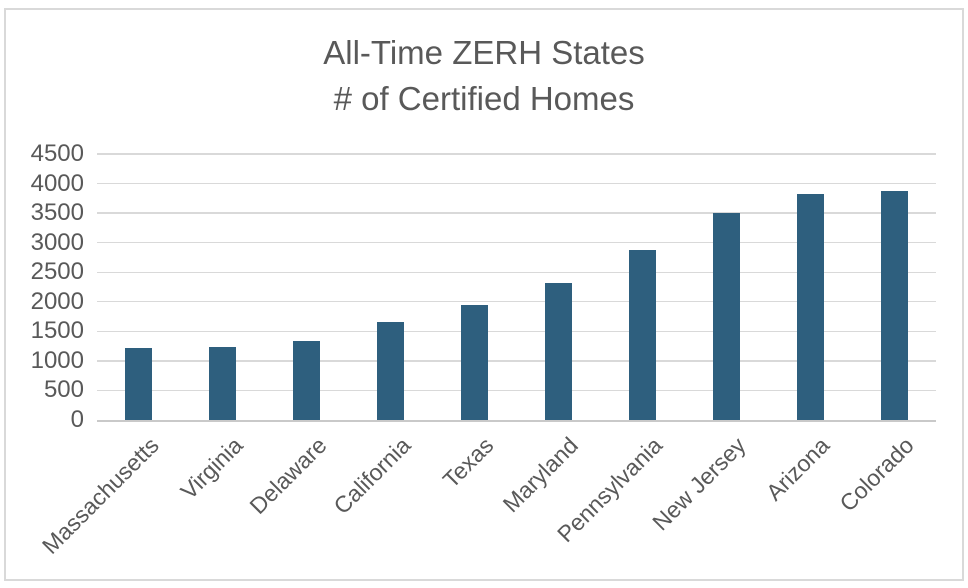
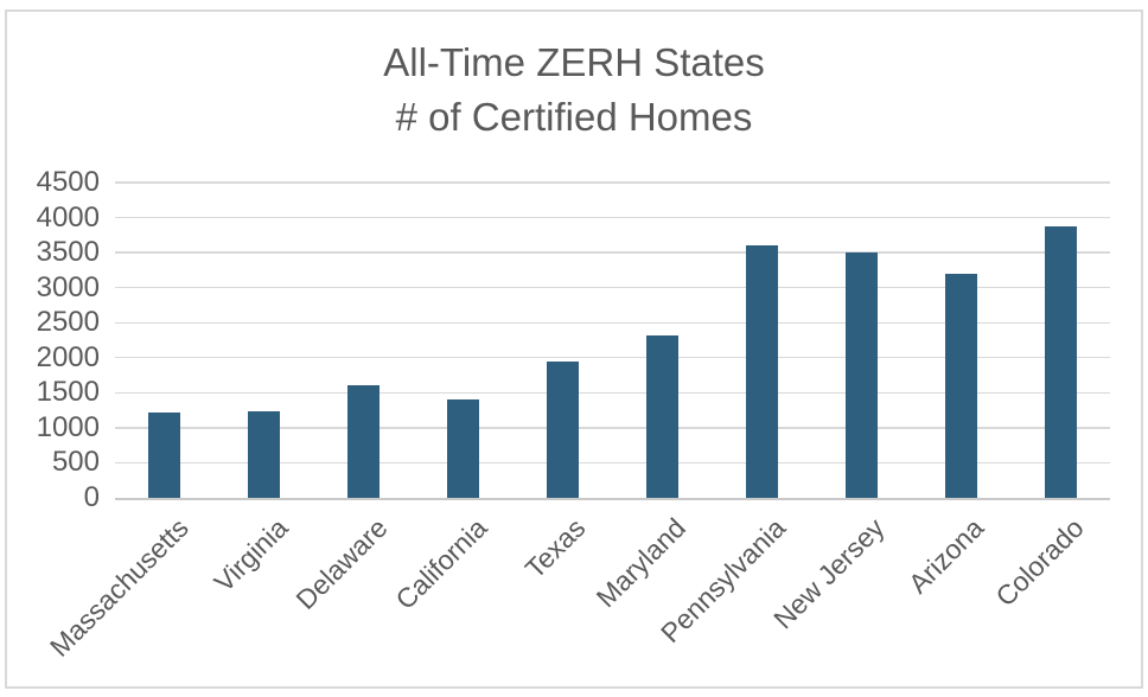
Delaware: 1300 -> 1600
California: 1600 -> 1400
Pennsylvania: 2900 -> 3600
Arizona: 3800 -> 3200
